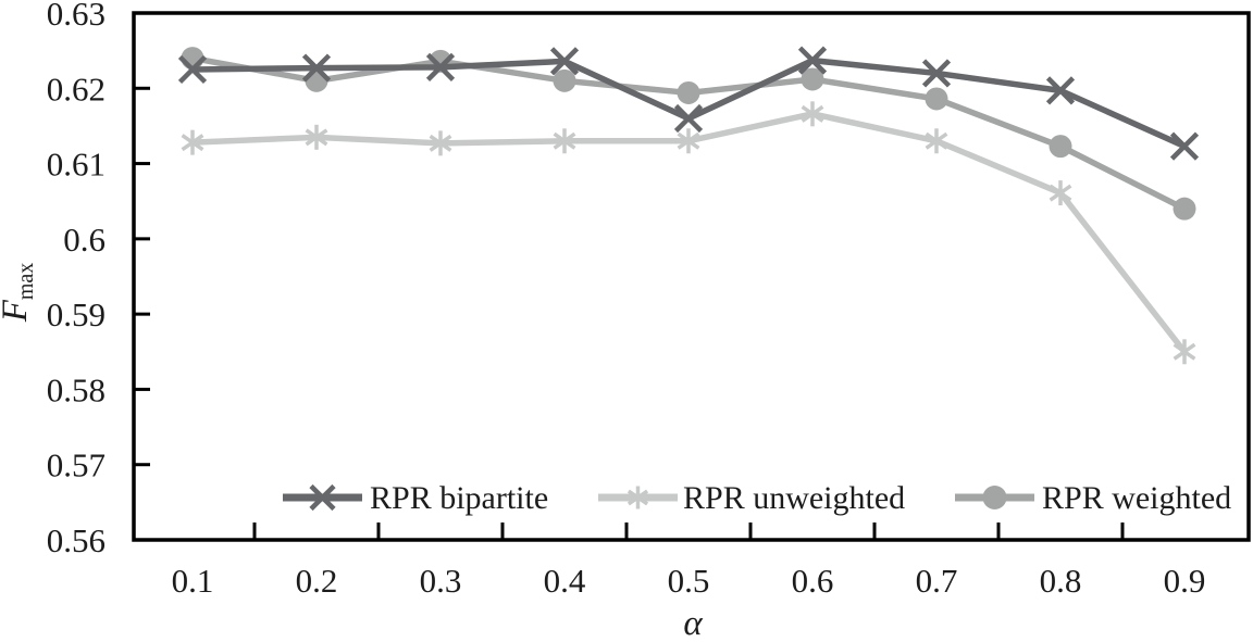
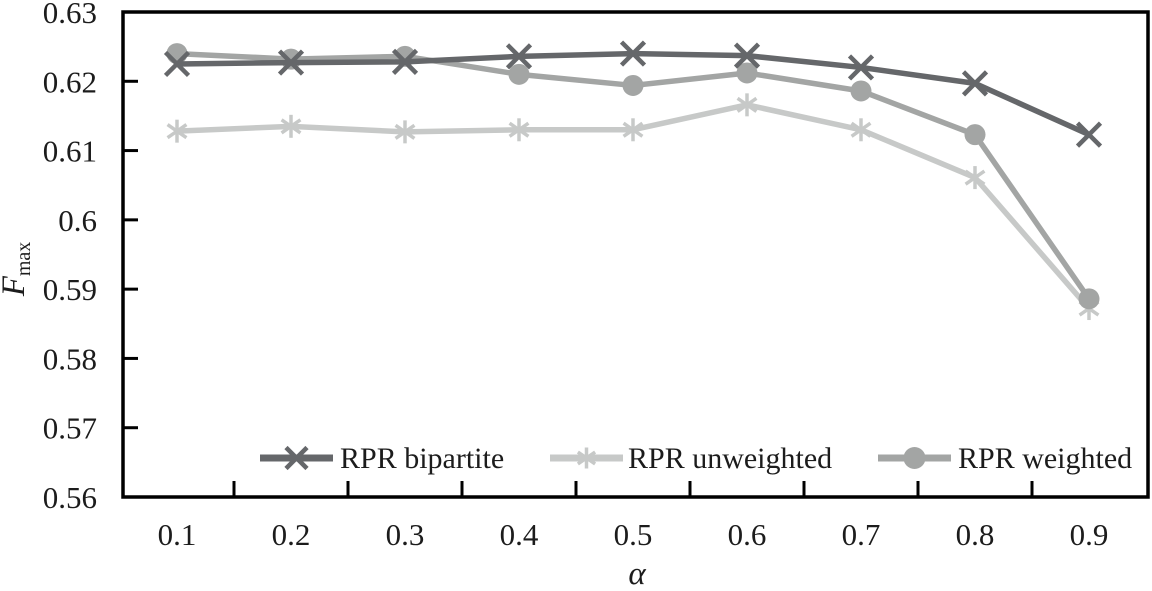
RPR weighted/0.2: 0.621 -> 0.623
RPR bipartite/0.5: 0.616 -> 0.624
RPR unweighted/0.9: 0.585 -> 0.587
RPR weighted/0.9: 0.604 -> 0.589
